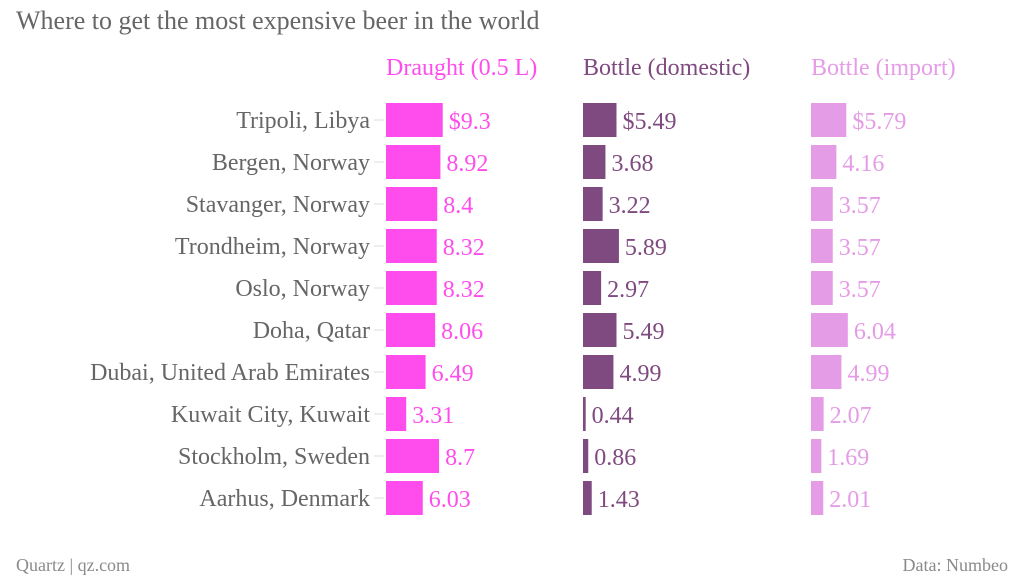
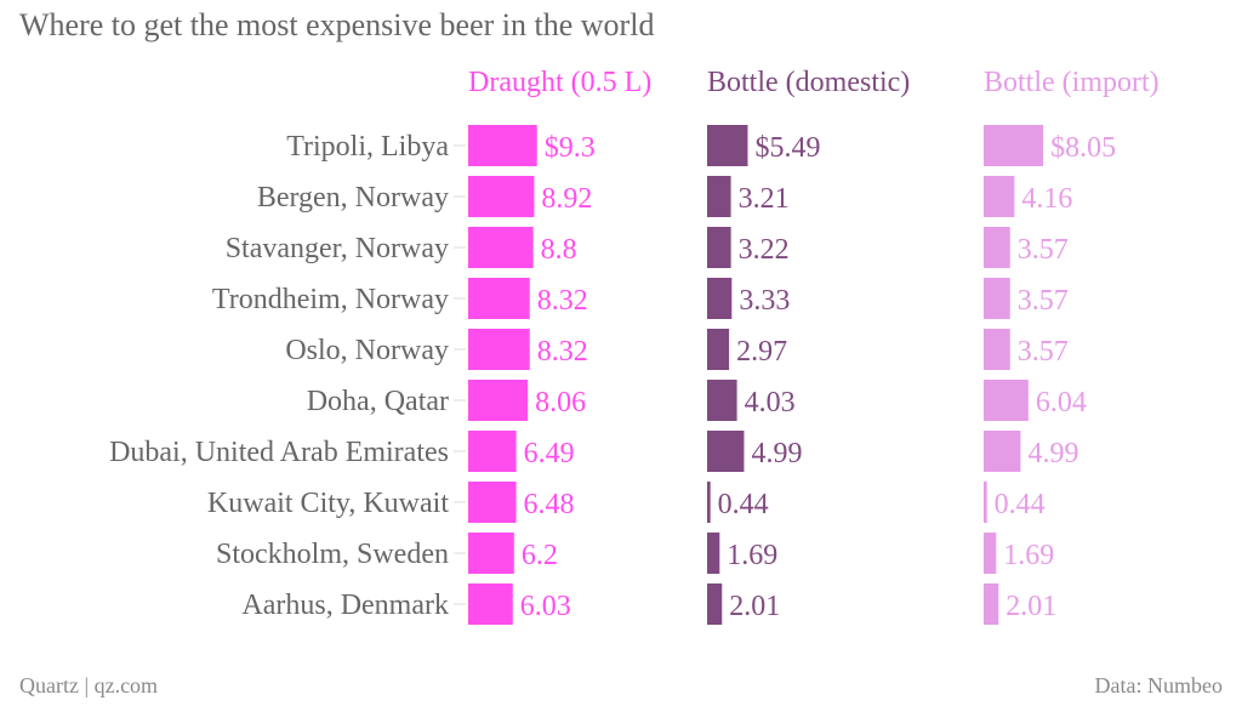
Bottle (import)/Tripoli, Libya: $5.79 -> $8.05
Bottle (domestic)/Bergen, Norway: 3.68 -> 3.21
Draught (0.5 L)/Stavanger, Norway: 8.4 -> 8.8
Bottle (domestic)/Trondheim, Norway: 5.89 -> 3.33
Bottle (domestic)/Doha, Qatar: 5.49 -> 4.03
Draught (0.5 L)/Kuwait City, Kuwait: 3.31 -> 6.48
Bottle (import)/Kuwait City, Kuwait: 2.07 -> 0.44
Draught (0.5 L)/Stockholm, Sweden: 8.7 -> 6.2
Bottle (domestic)/Stockholm, Sweden: 0.86 -> 1.69
Bottle (domestic)/Aarhus, Denmark: 1.43 -> 2.01
